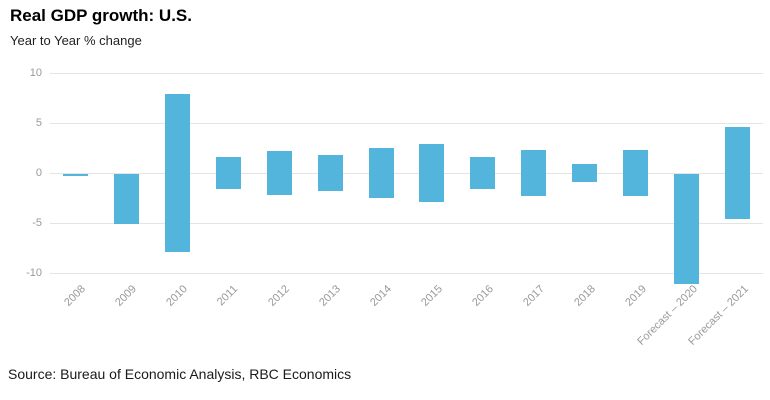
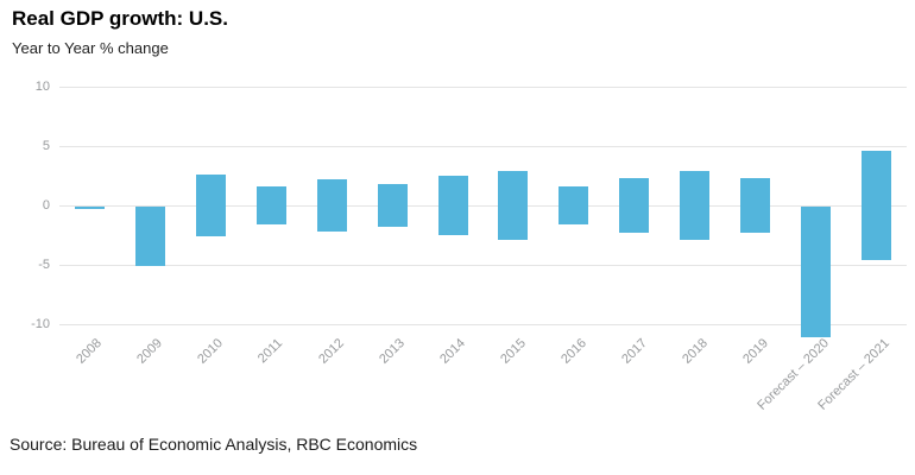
2010: 7.9 -> 2.6
2018: 0.9 -> 2.9
